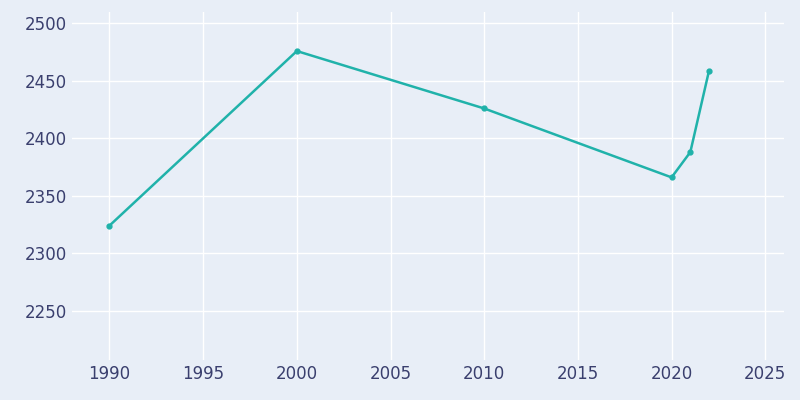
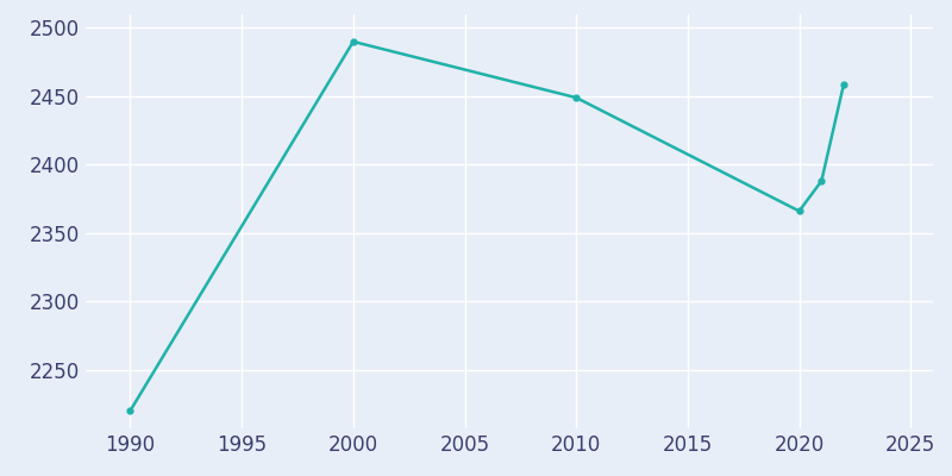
1990: 2324 -> 2220
2000: 2476 -> 2490
2010: 2426 -> 2449
